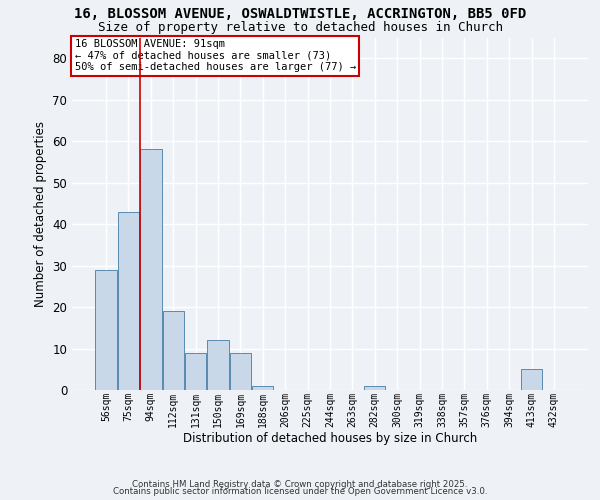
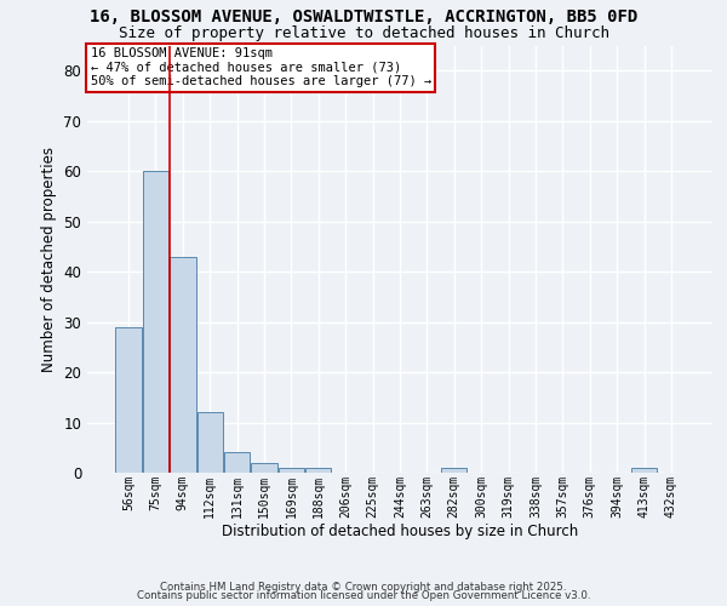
75sqm: 43 -> 60
94sqm: 58 -> 43
112sqm: 19 -> 12
131sqm: 9 -> 4
150sqm: 12 -> 2
169sqm: 9 -> 1
413sqm: 5 -> 1
